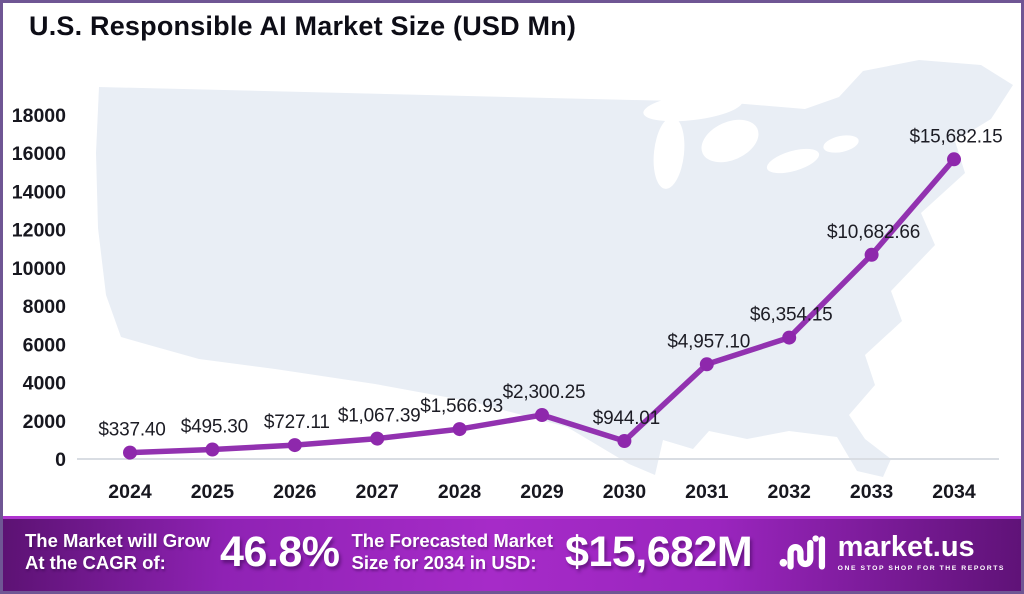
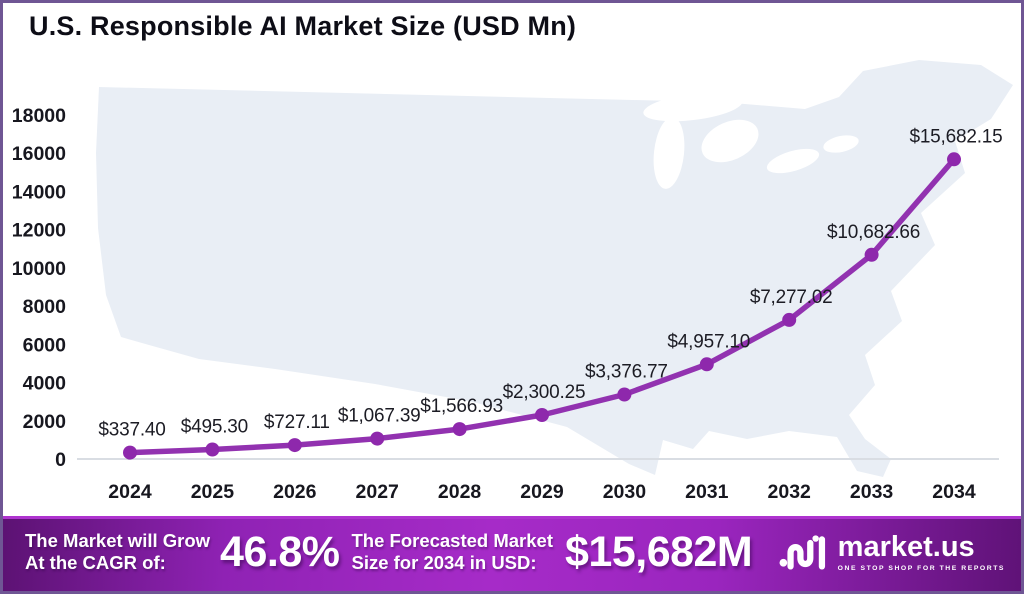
2030: $944.01 -> $3,376.77
2032: $6,354.15 -> $7,277.02
